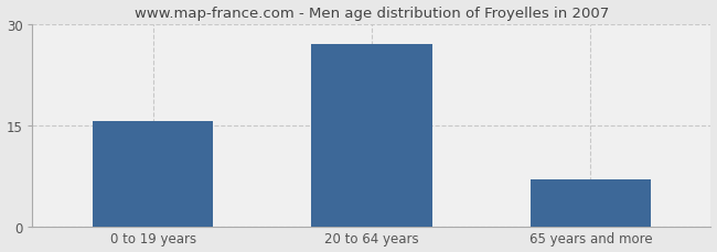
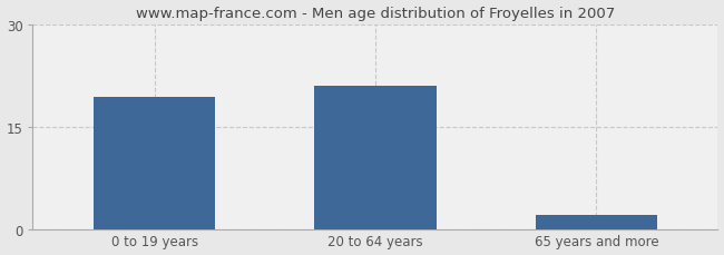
0 to 19 years: 15.5 -> 19.4
20 to 64 years: 27.0 -> 21.0
65 years and more: 7.0 -> 2.0
